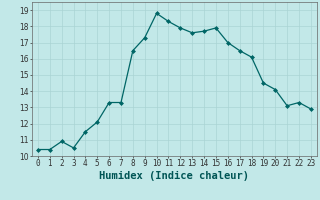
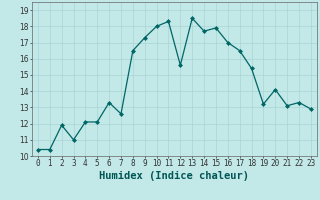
2: 10.9 -> 11.9
3: 10.5 -> 11.0
4: 11.5 -> 12.1
7: 13.3 -> 12.6
10: 18.8 -> 18.0
12: 17.9 -> 15.6
13: 17.6 -> 18.5
18: 16.1 -> 15.4
19: 14.5 -> 13.2
